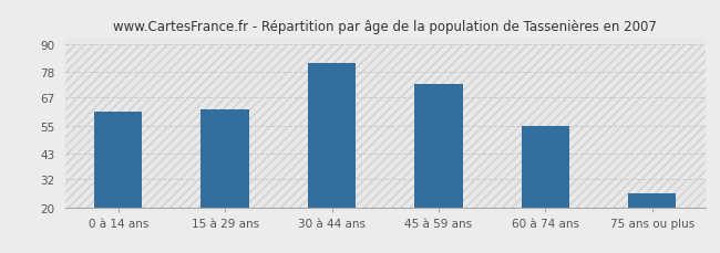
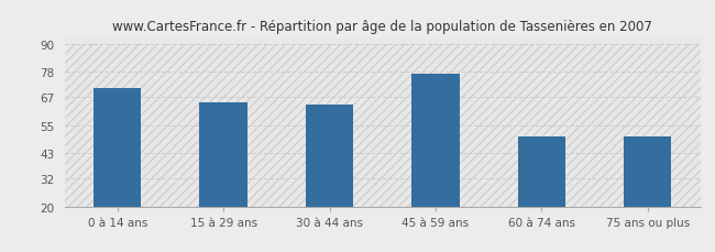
0 à 14 ans: 61 -> 71
15 à 29 ans: 62 -> 65
30 à 44 ans: 82 -> 64
45 à 59 ans: 73 -> 77
60 à 74 ans: 55 -> 50
75 ans ou plus: 26 -> 50
